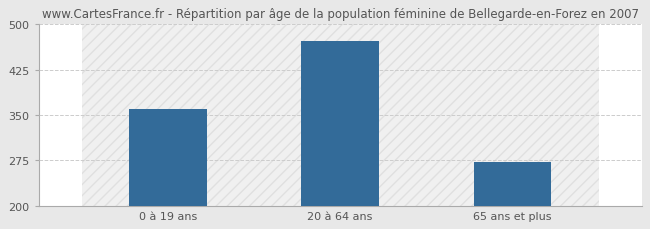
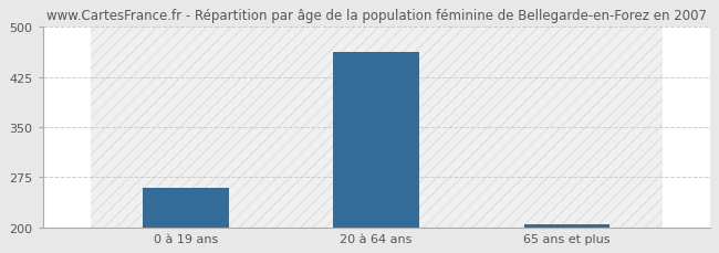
0 à 19 ans: 360 -> 260
20 à 64 ans: 472 -> 462
65 ans et plus: 272 -> 205
